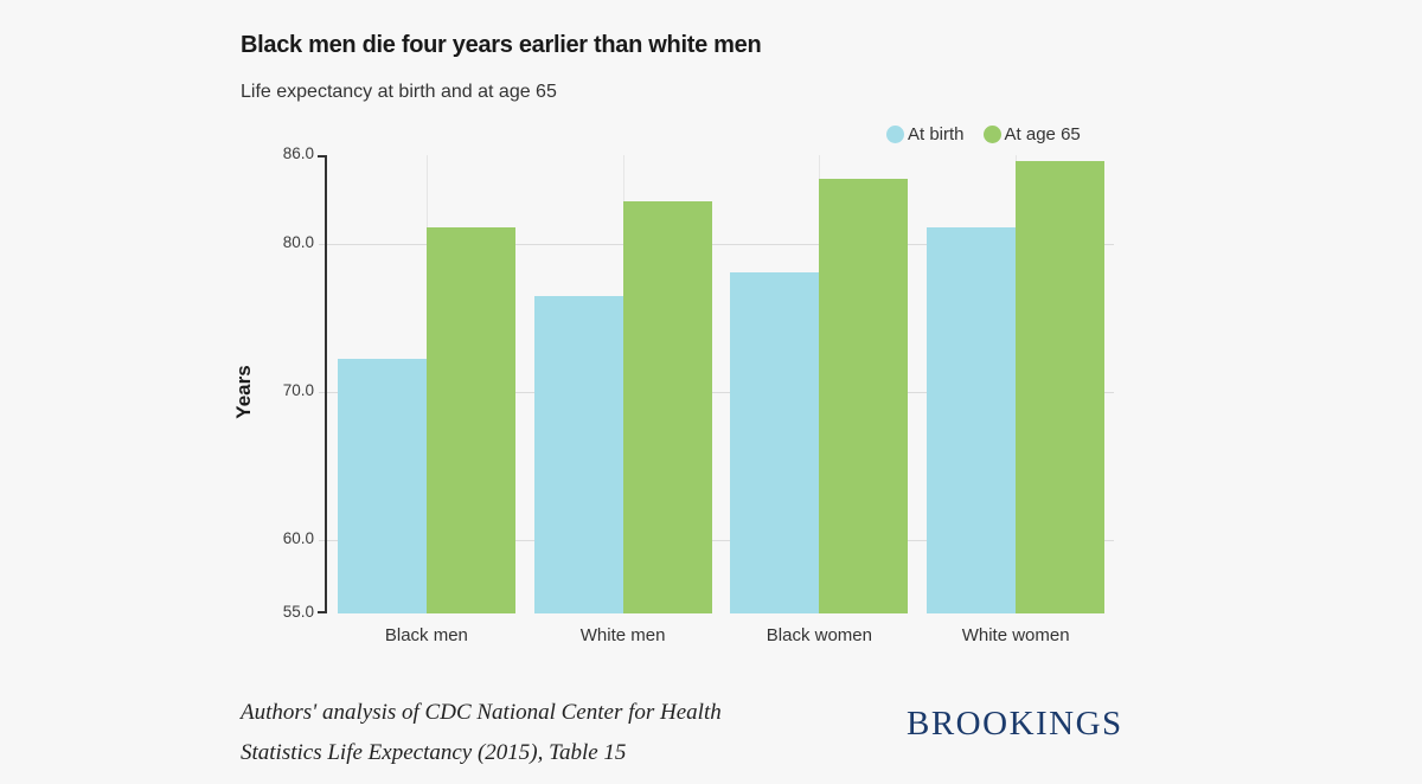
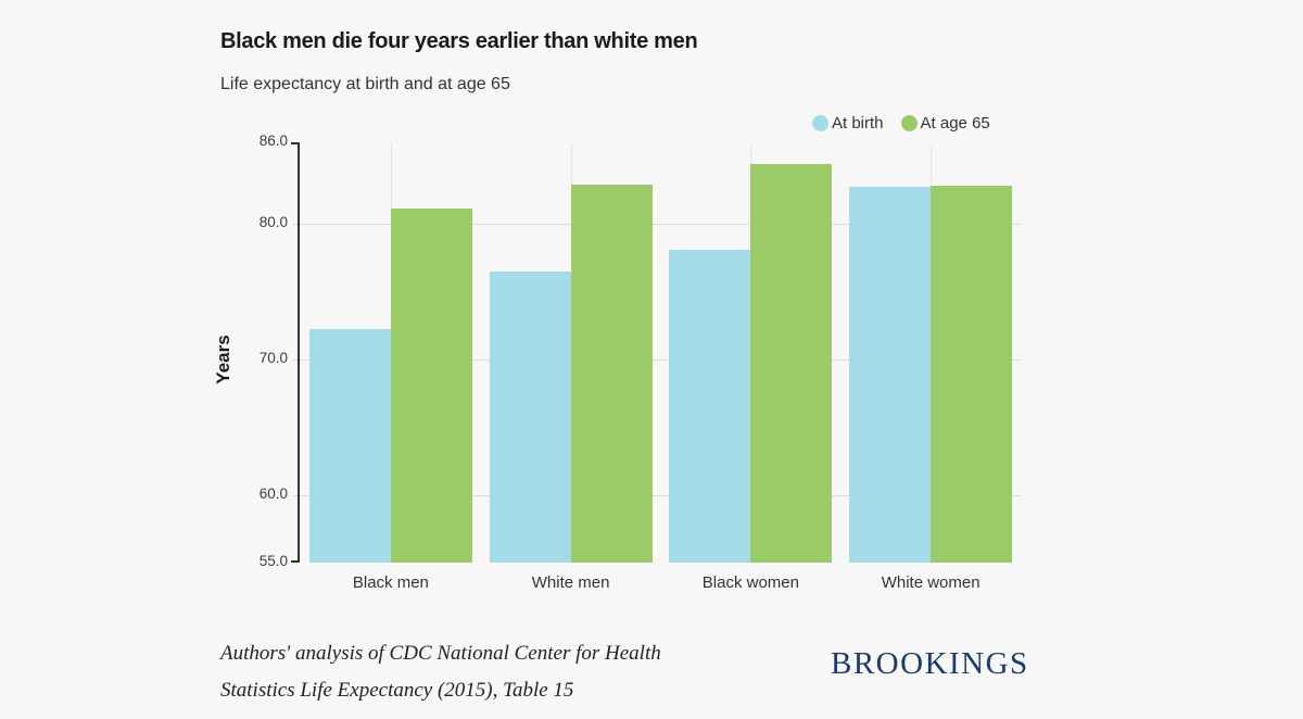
At birth/White women: 81.1 -> 82.7
At age 65/White women: 85.6 -> 82.8
